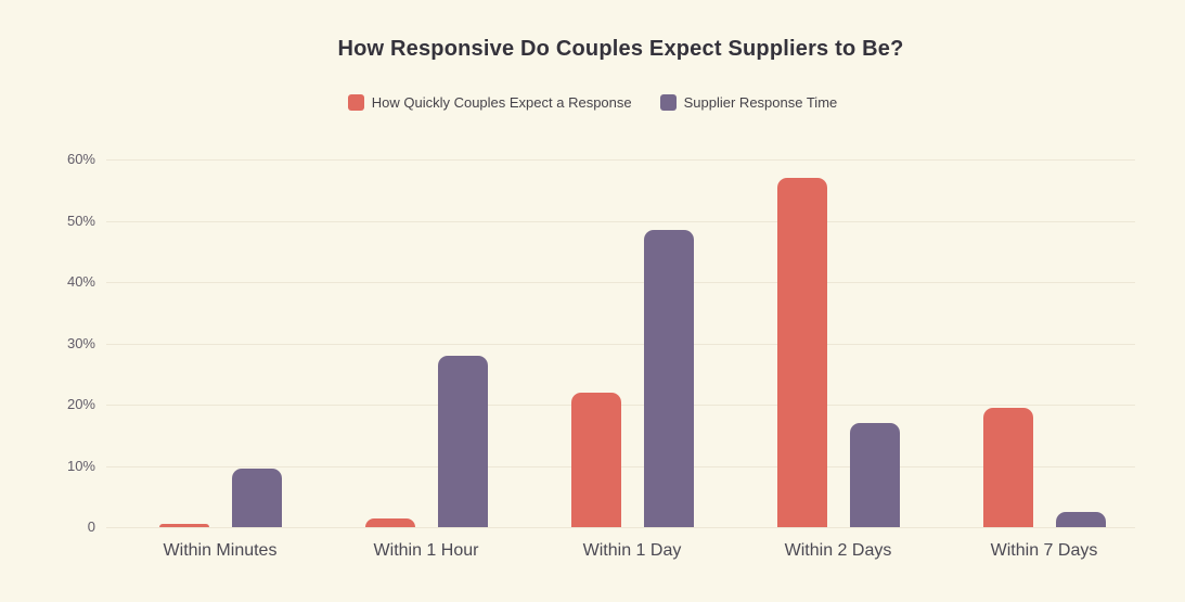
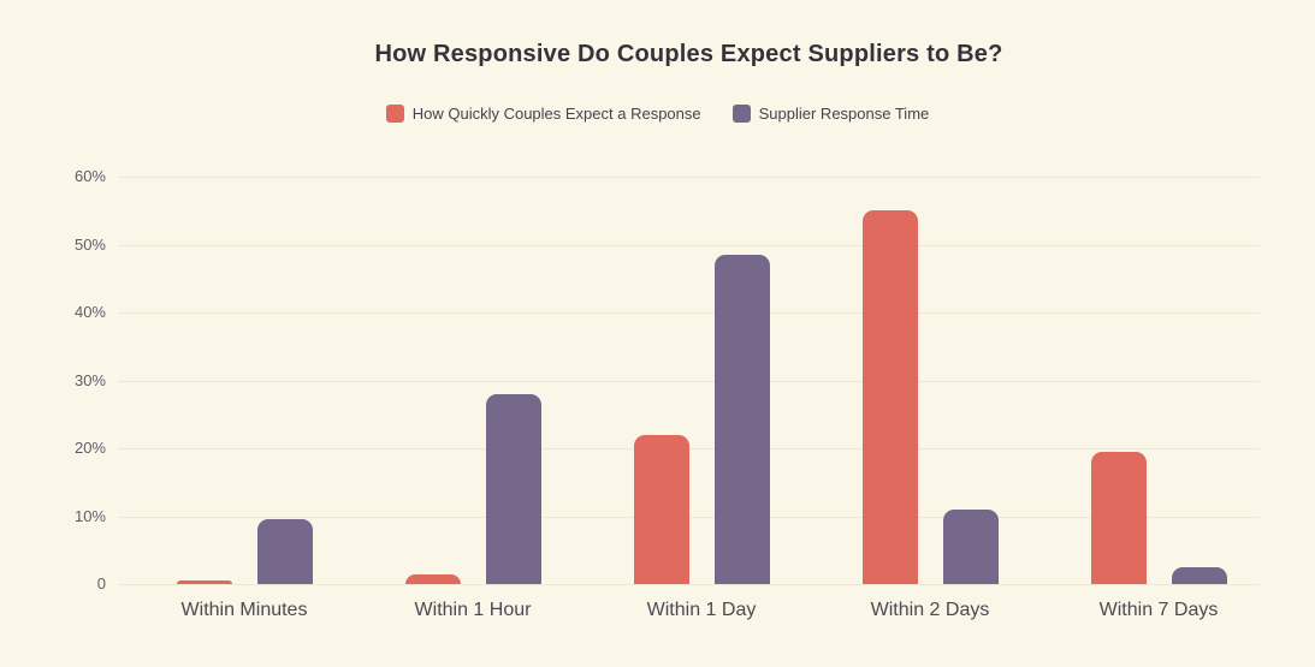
How Quickly Couples Expect a Response/Within 2 Days: 57% -> 55%
Supplier Response Time/Within 2 Days: 17% -> 11%
